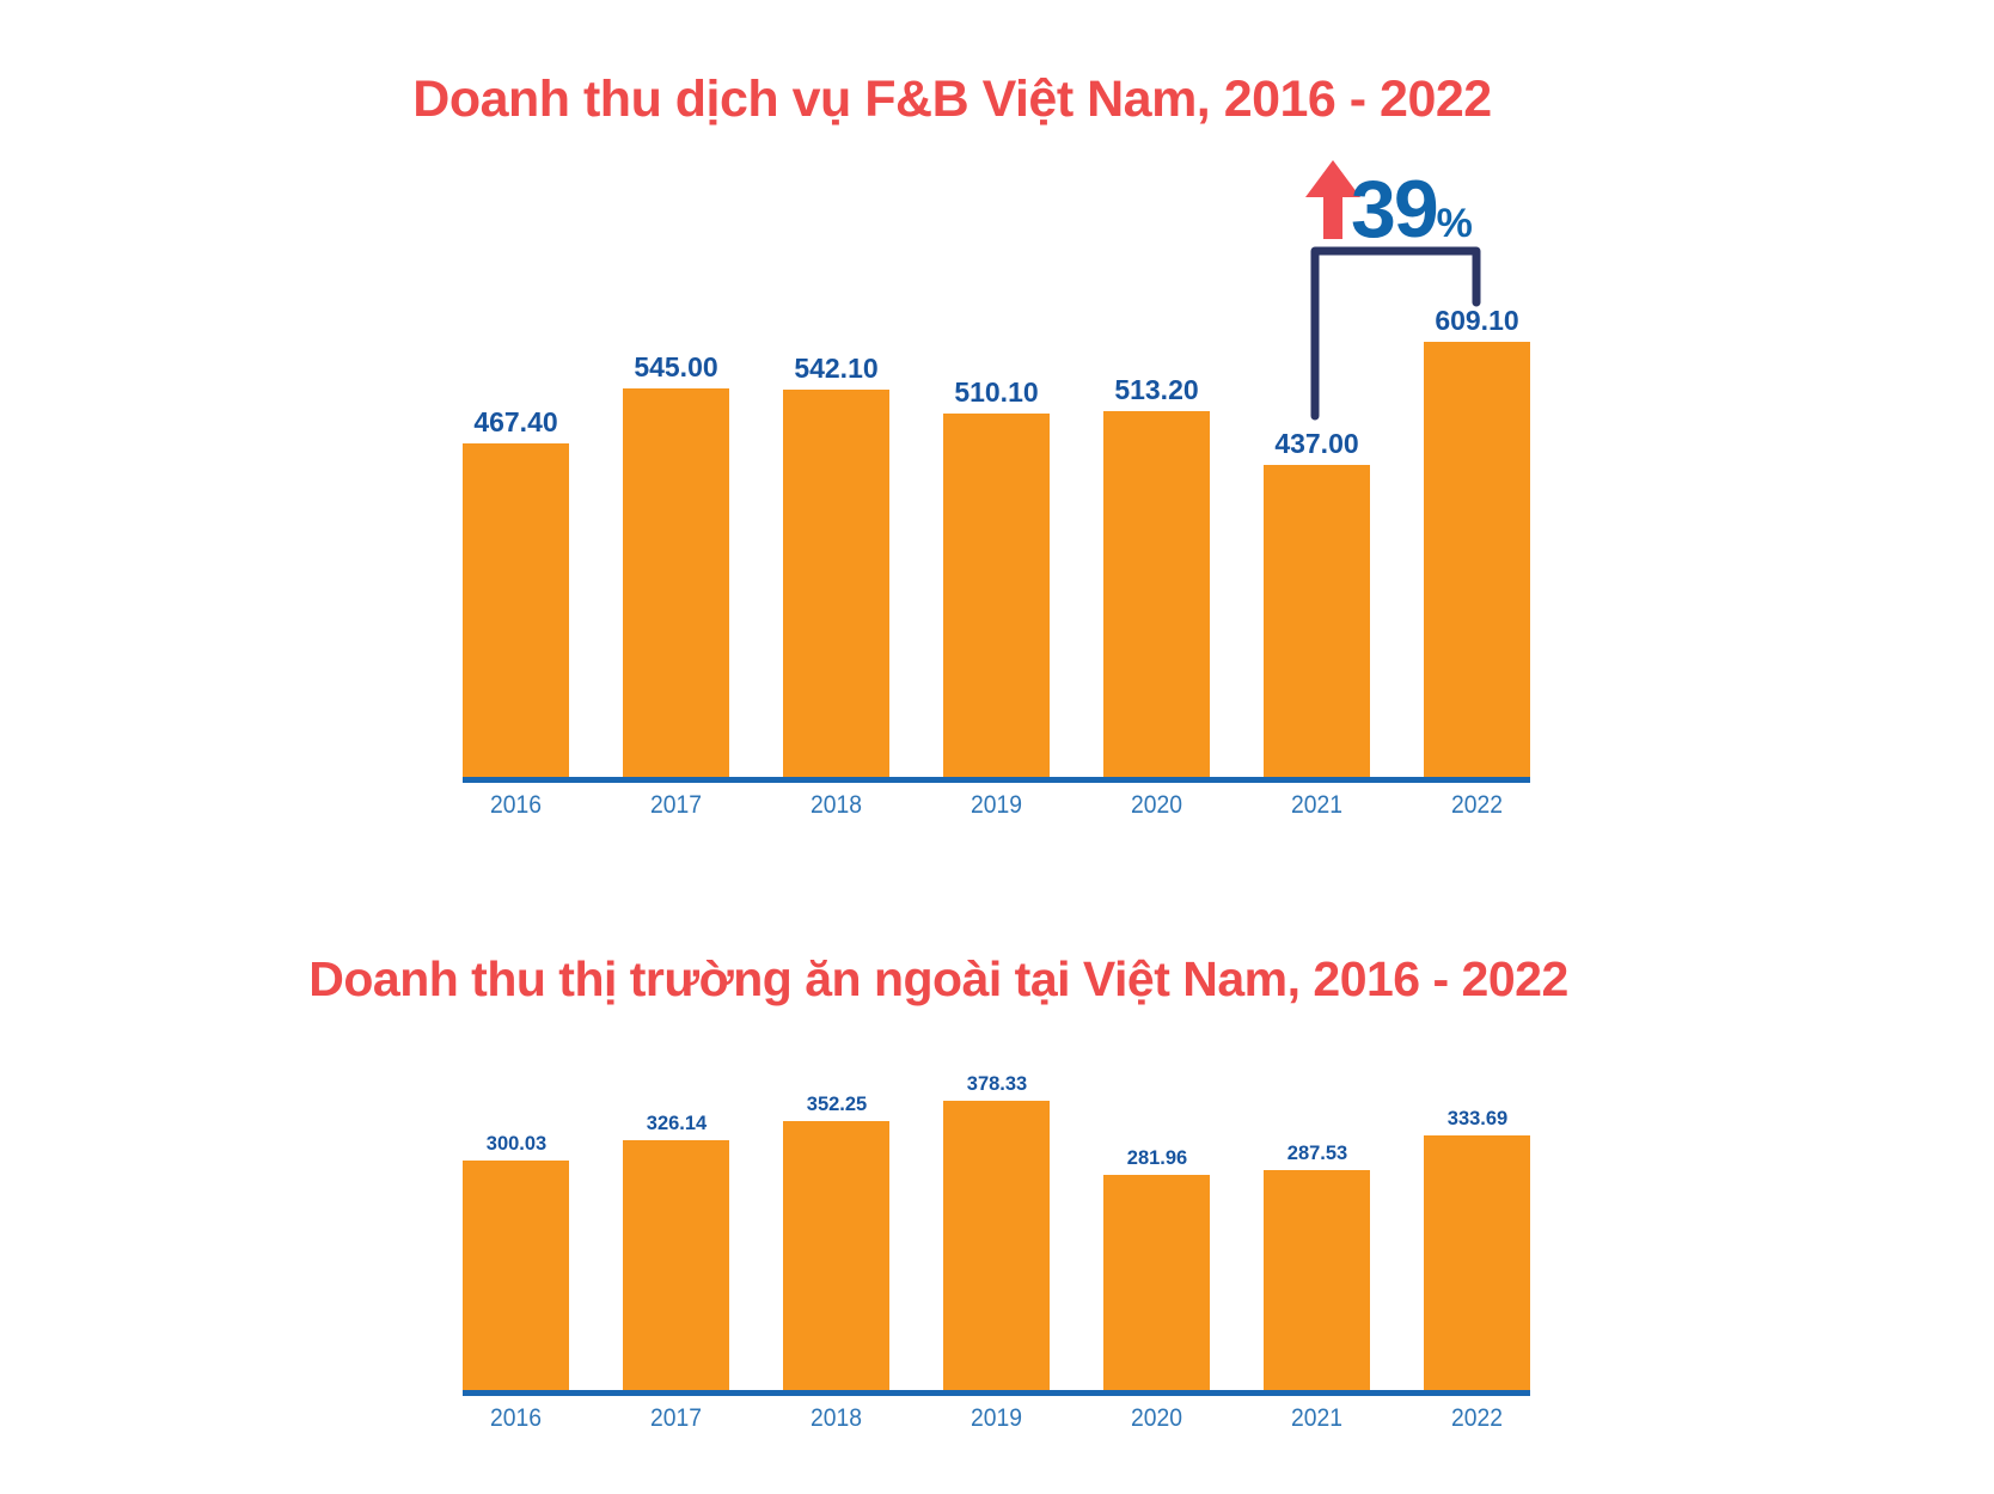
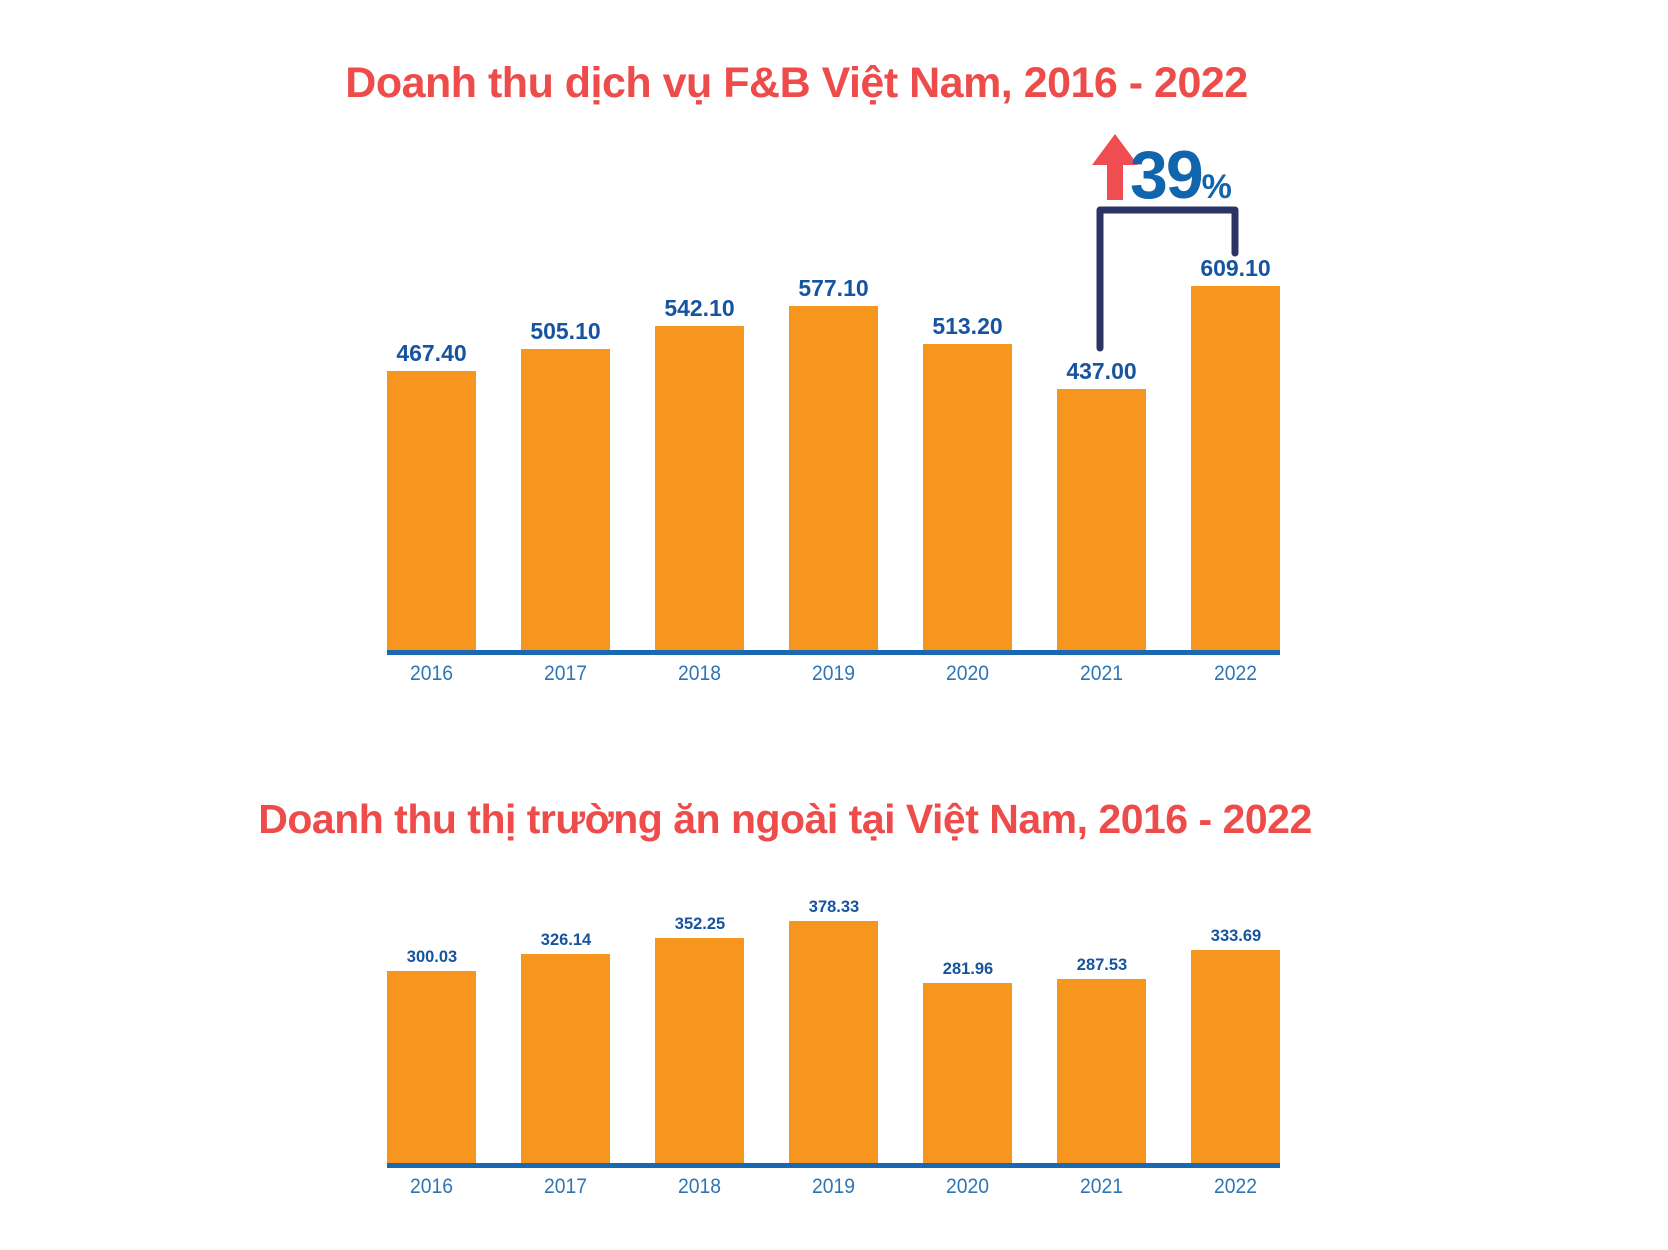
Doanh thu dịch vụ F&B Việt Nam, 2016 - 2022/2017: 545.00 -> 505.10
Doanh thu dịch vụ F&B Việt Nam, 2016 - 2022/2019: 510.10 -> 577.10
